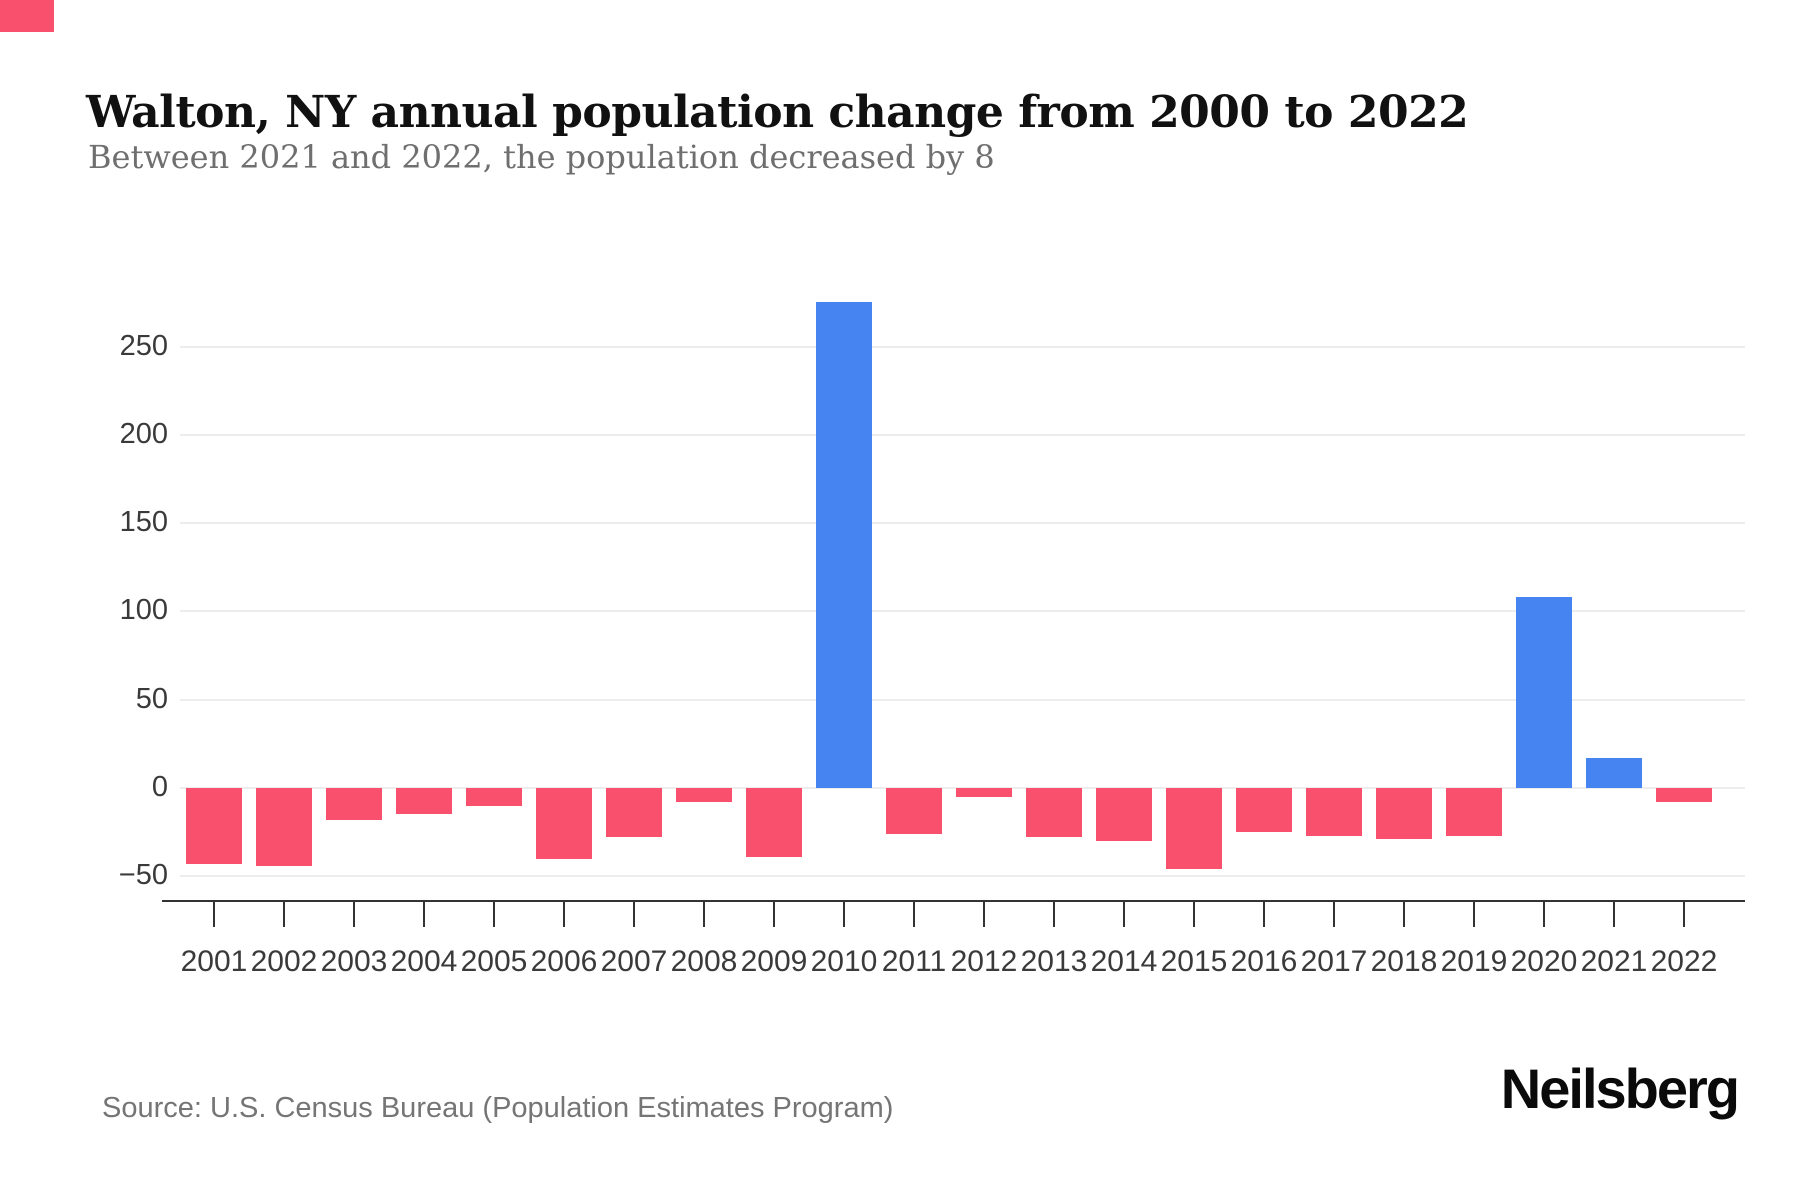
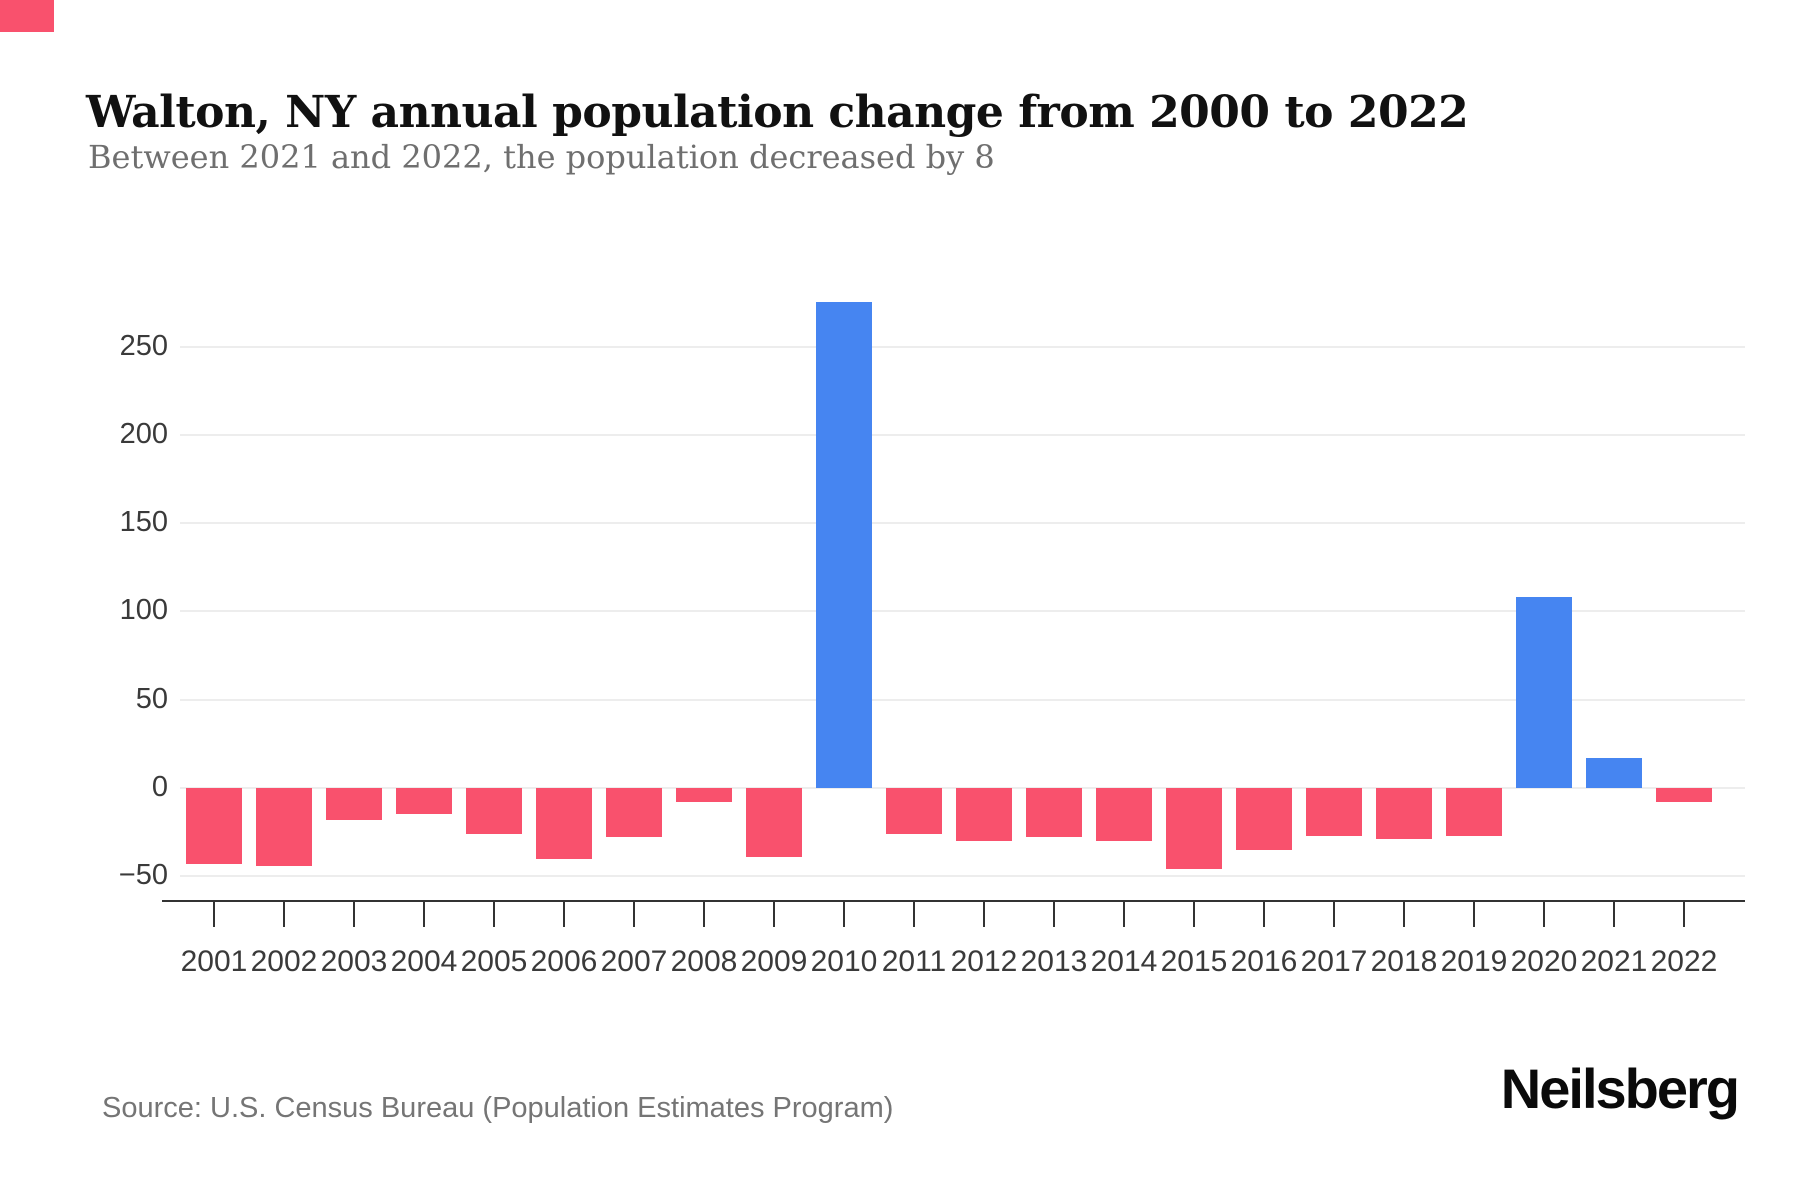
2005: -10 -> -26
2012: -5 -> -30
2016: -25 -> -35
